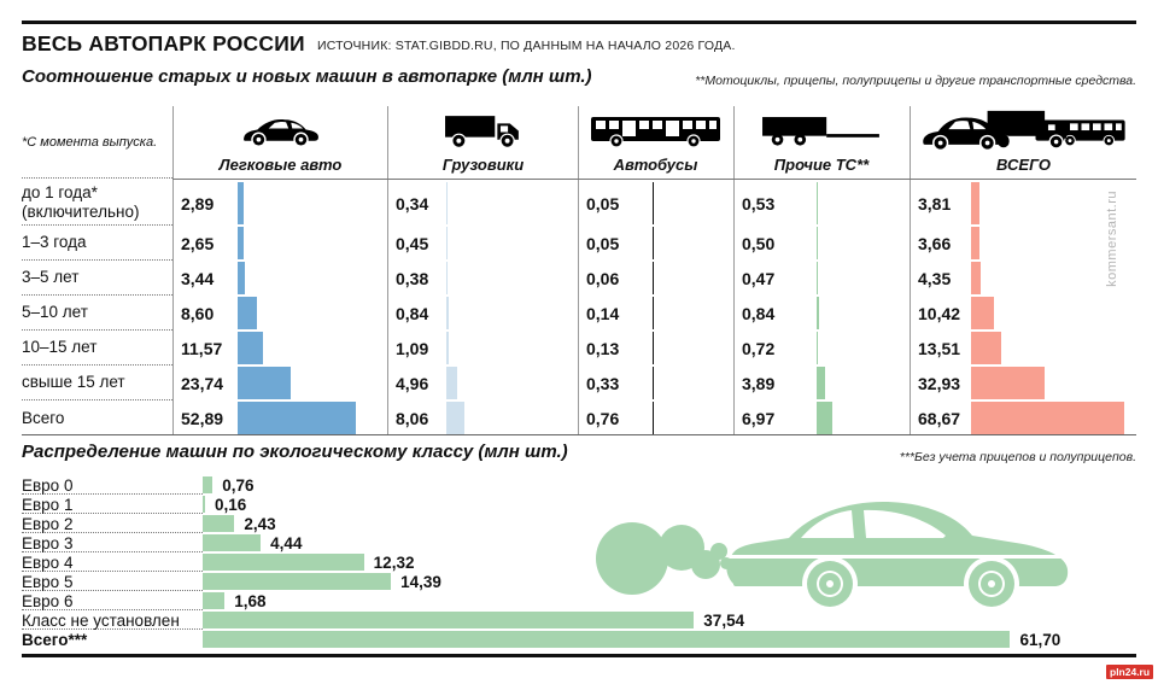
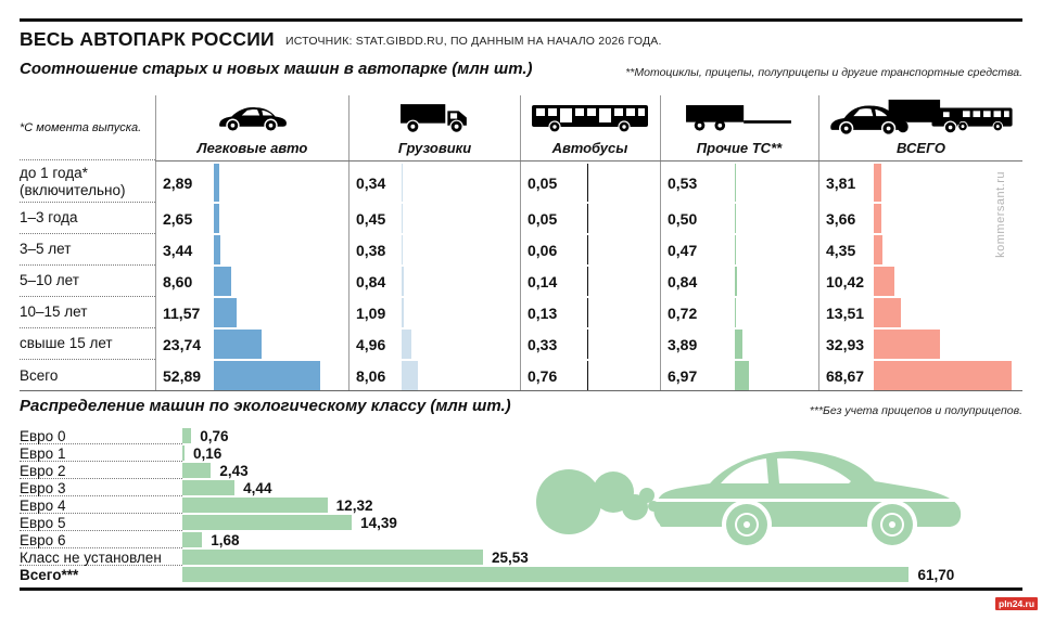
Распределение машин по экологическому классу (млн шт.)/Класс не установлен: 37,54 -> 25,53
